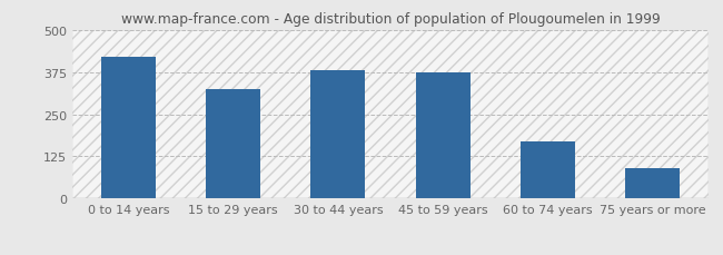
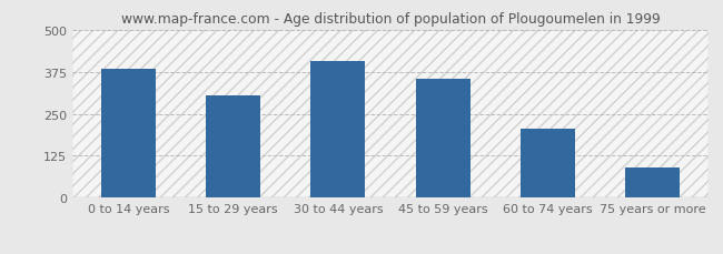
0 to 14 years: 420 -> 383
15 to 29 years: 325 -> 305
30 to 44 years: 380 -> 405
45 to 59 years: 375 -> 355
60 to 74 years: 170 -> 205
